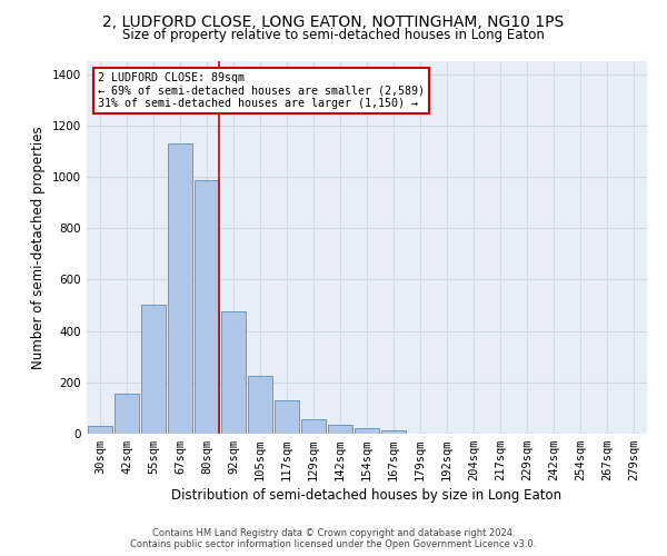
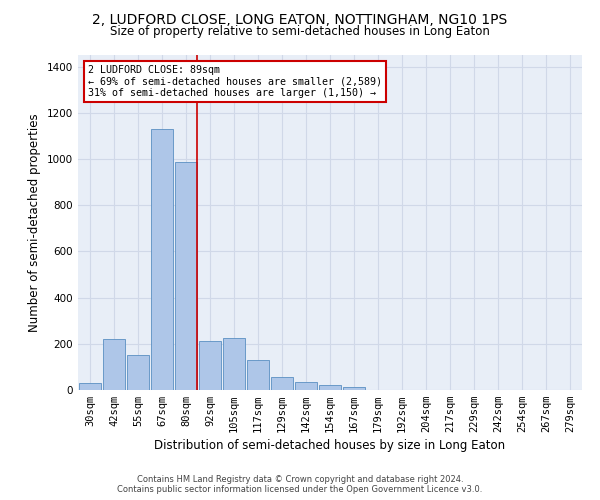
42sqm: 155 -> 220
55sqm: 500 -> 150
92sqm: 475 -> 210
